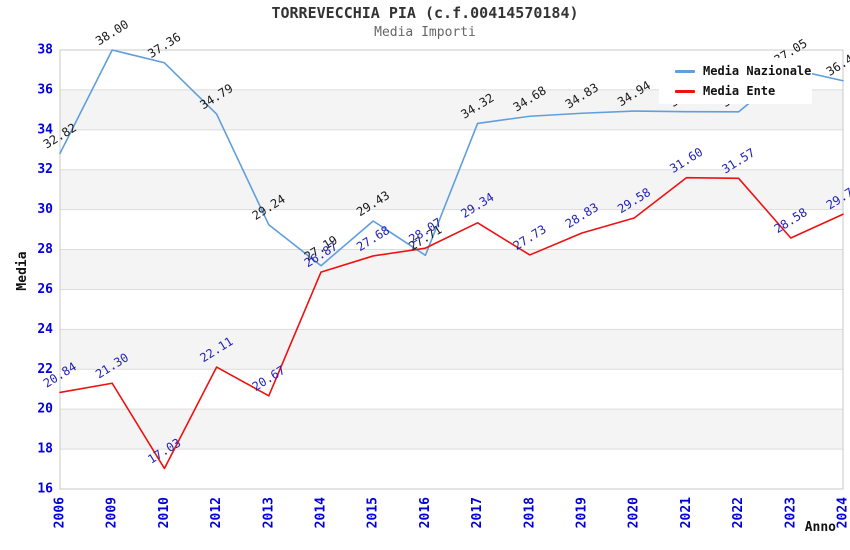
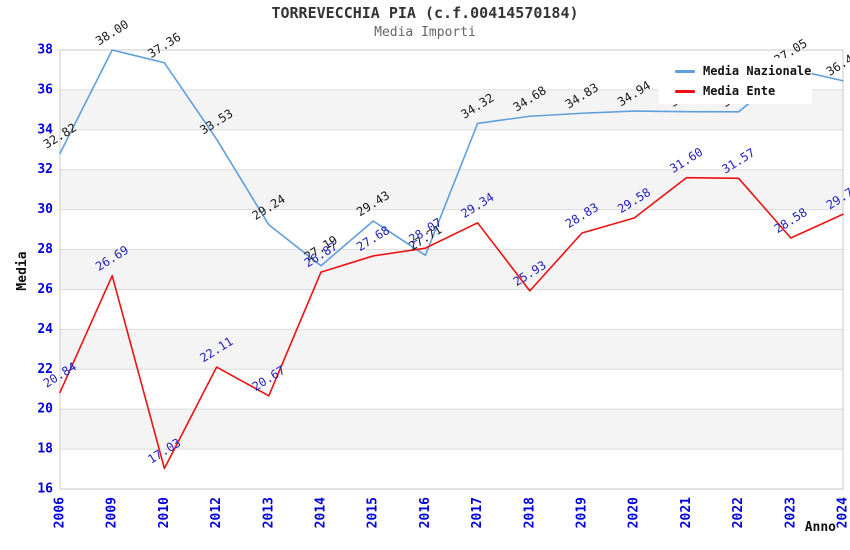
Media Ente/2009: 21.30 -> 26.69
Media Nazionale/2012: 34.79 -> 33.53
Media Ente/2018: 27.73 -> 25.93
